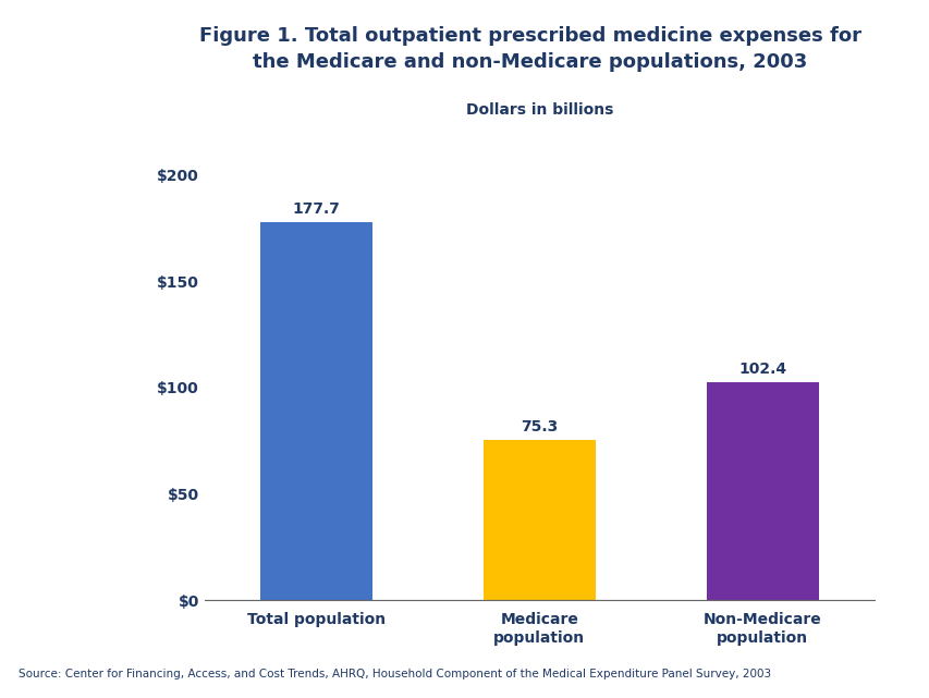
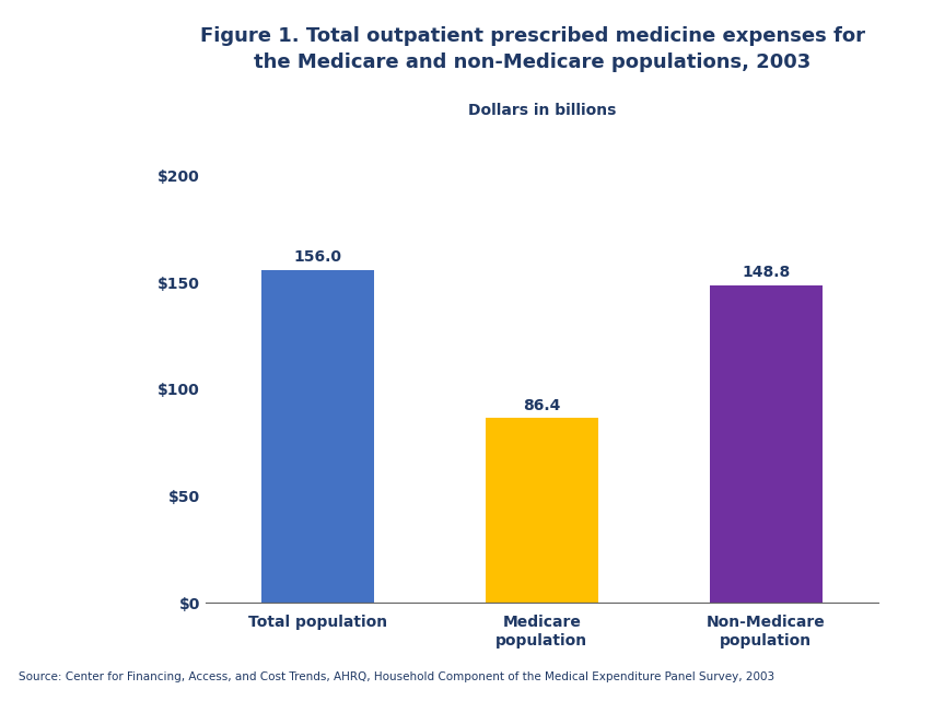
Total population: 177.7 -> 156.0
Medicare population: 75.3 -> 86.4
Non-Medicare population: 102.4 -> 148.8
